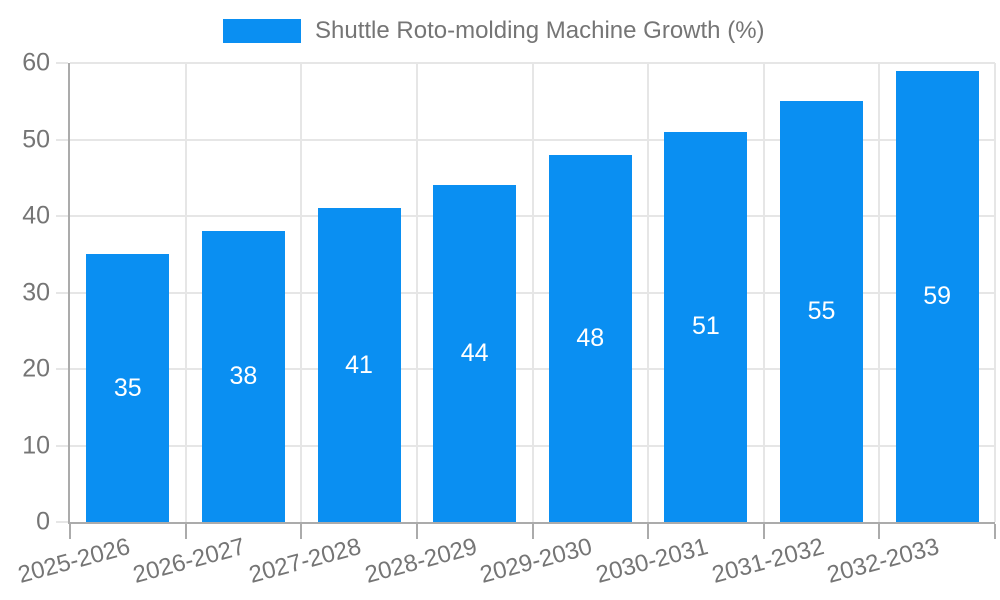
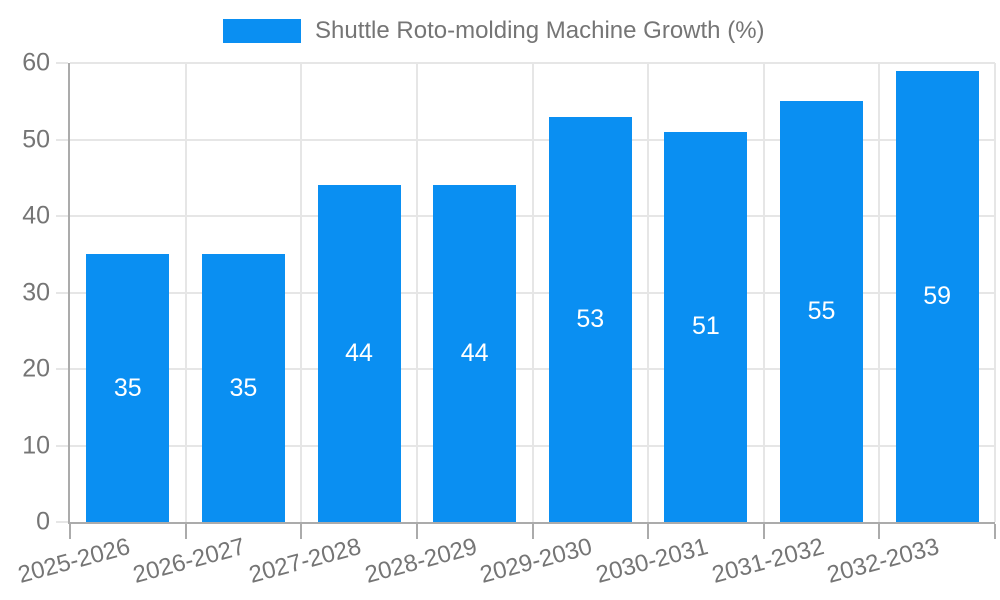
2026-2027: 38 -> 35
2027-2028: 41 -> 44
2029-2030: 48 -> 53
